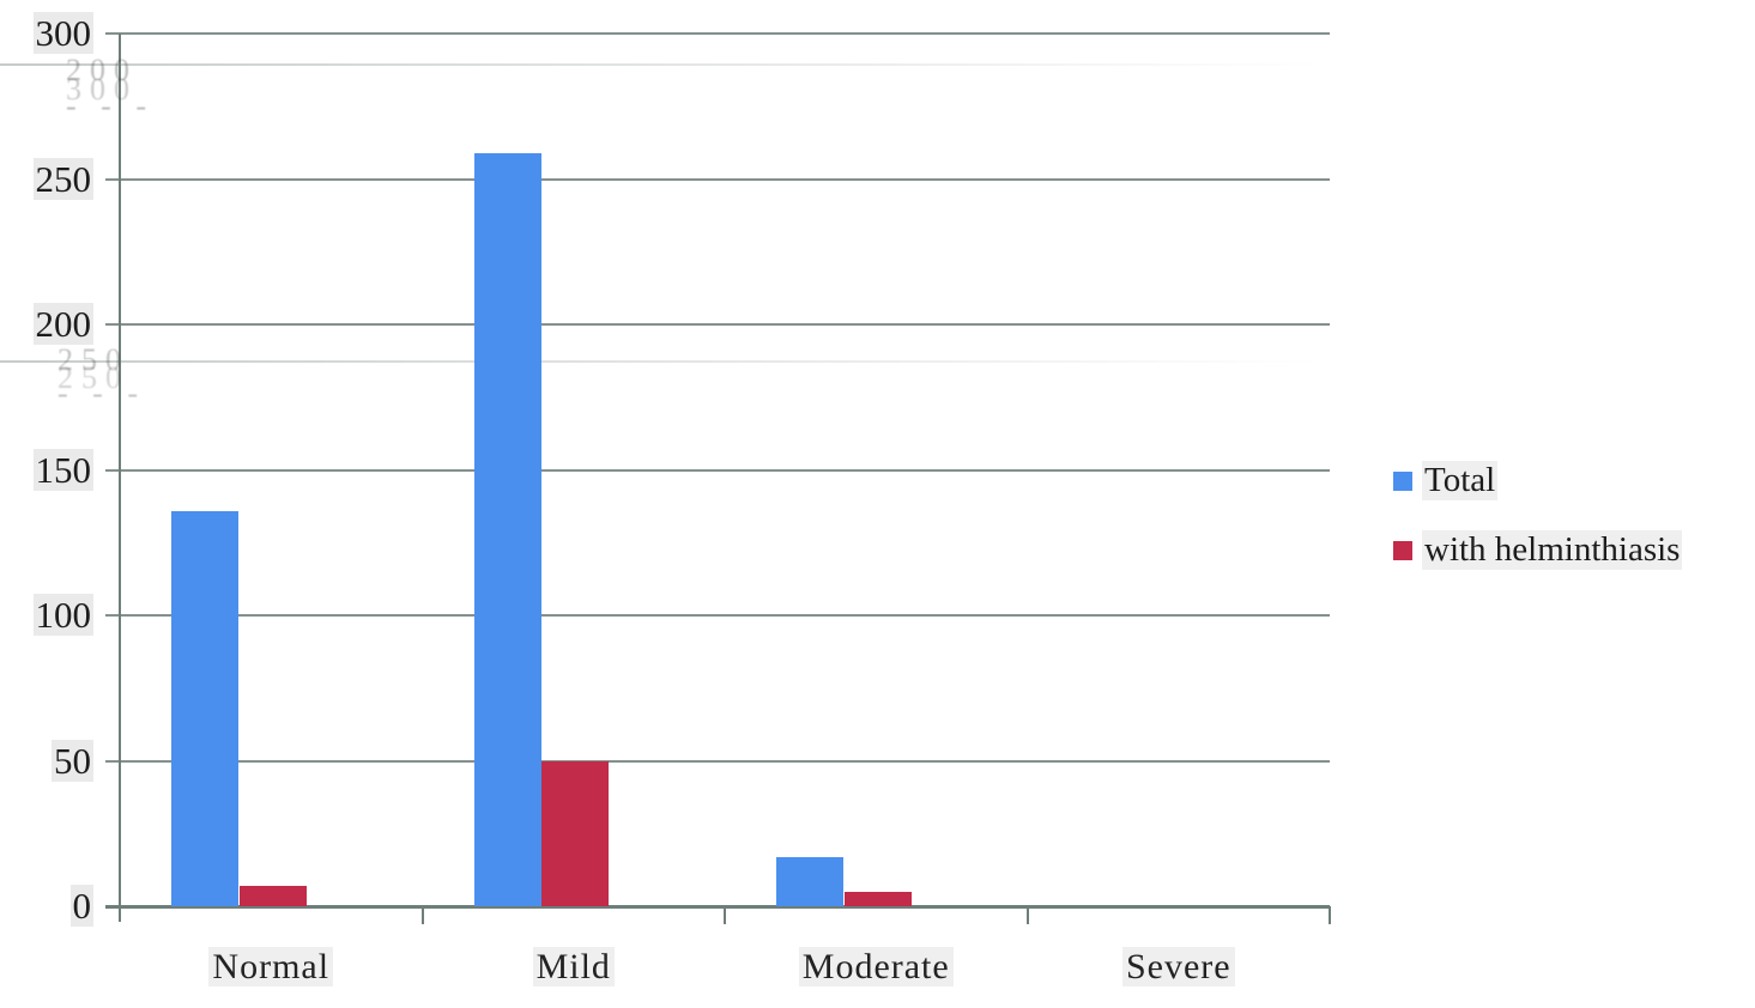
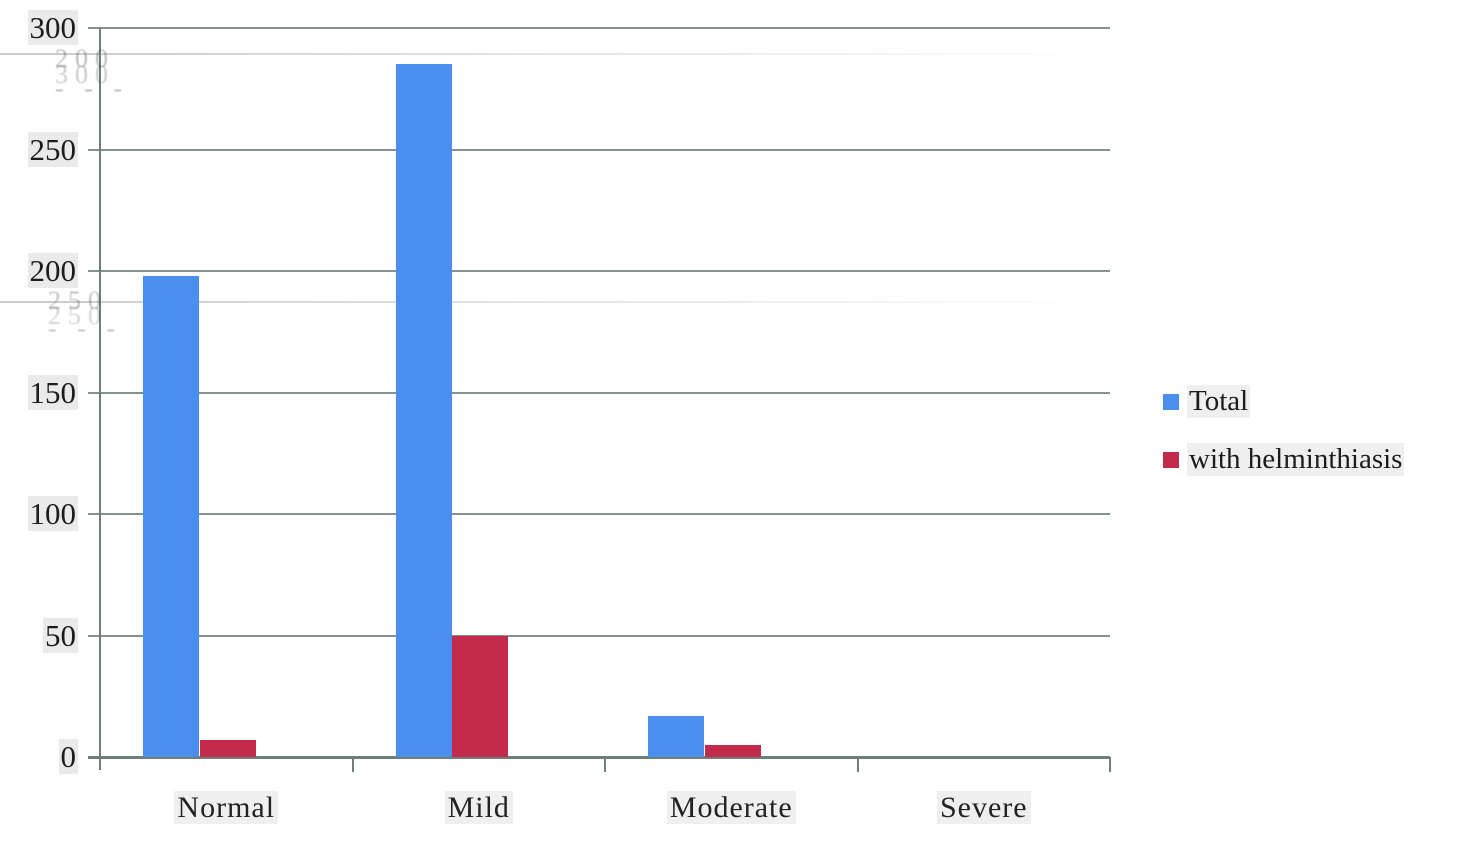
Total/Normal: 136 -> 198
Total/Mild: 259 -> 285
